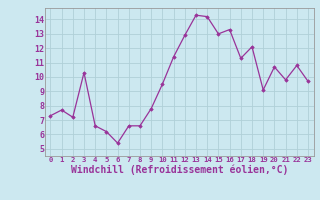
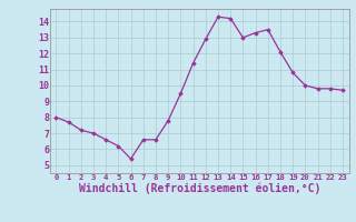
0: 7.3 -> 8.0
3: 10.3 -> 7.0
17: 11.3 -> 13.5
19: 9.1 -> 10.8
20: 10.7 -> 10.0
22: 10.8 -> 9.8
